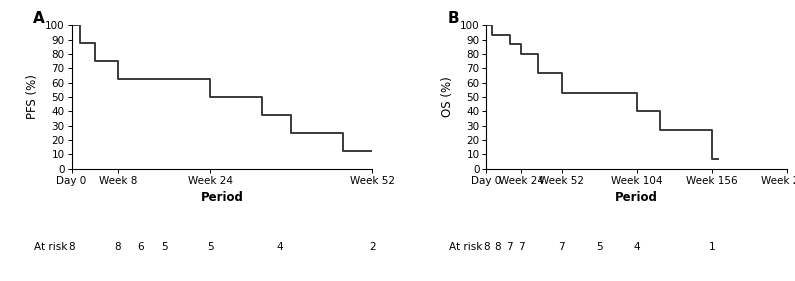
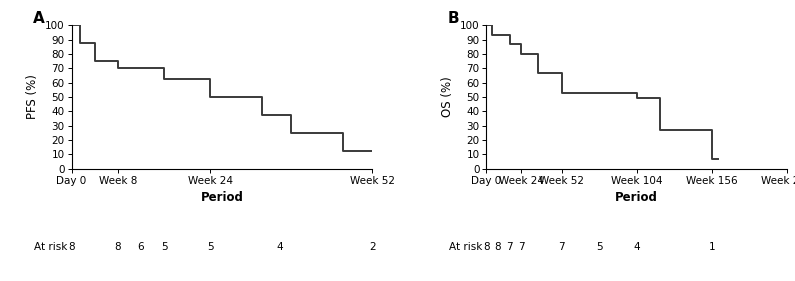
Week 8: 62 -> 70
Week 104: 40 -> 49
